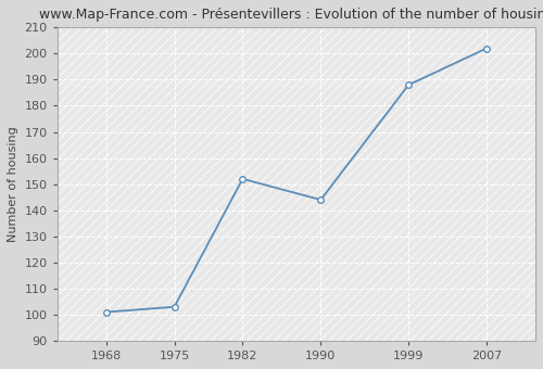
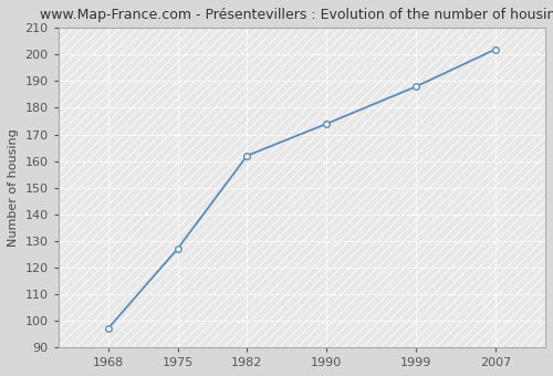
1968: 101 -> 97
1975: 103 -> 127
1982: 152 -> 162
1990: 144 -> 174
